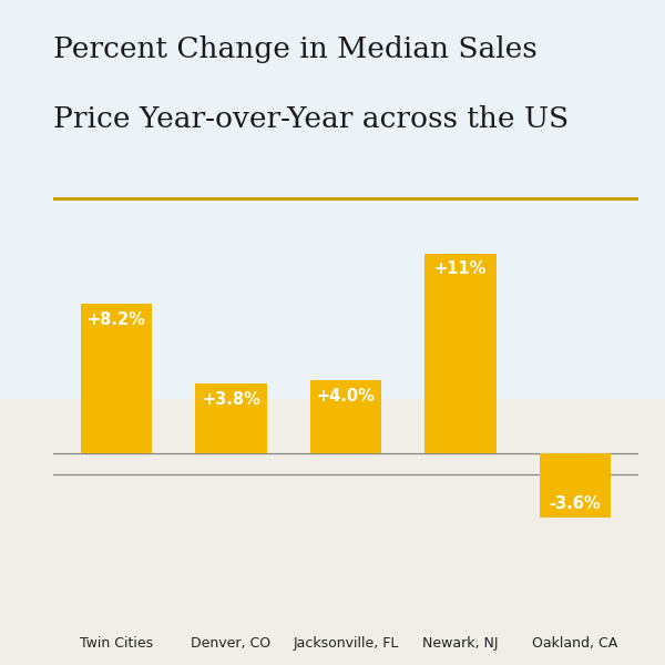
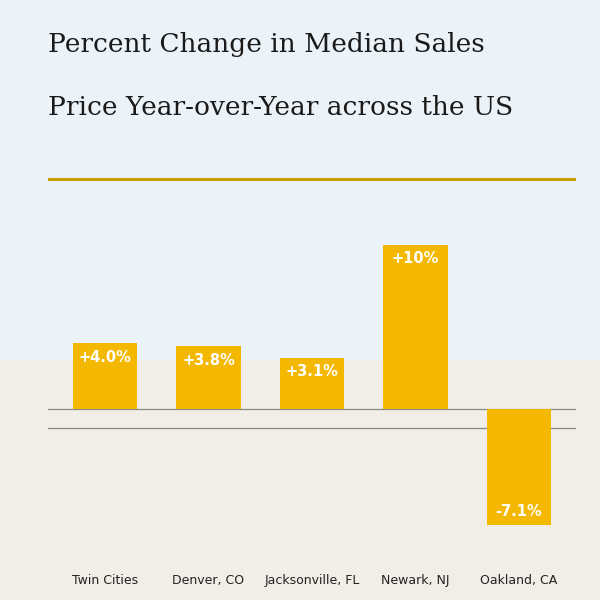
Twin Cities: +8.2% -> +4.0%
Jacksonville, FL: +4.0% -> +3.1%
Newark, NJ: +11% -> +10%
Oakland, CA: -3.6% -> -7.1%
